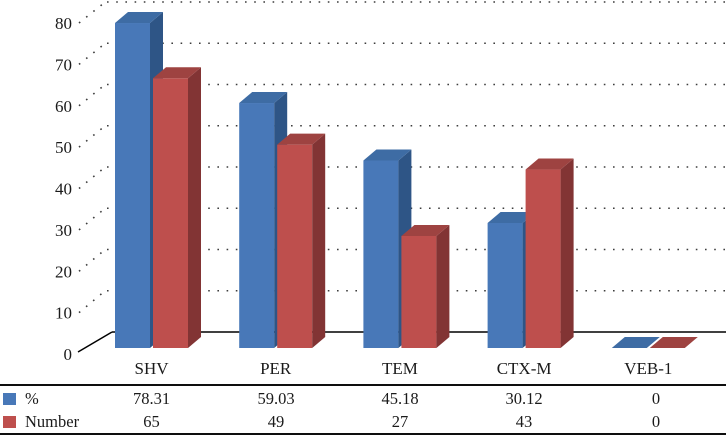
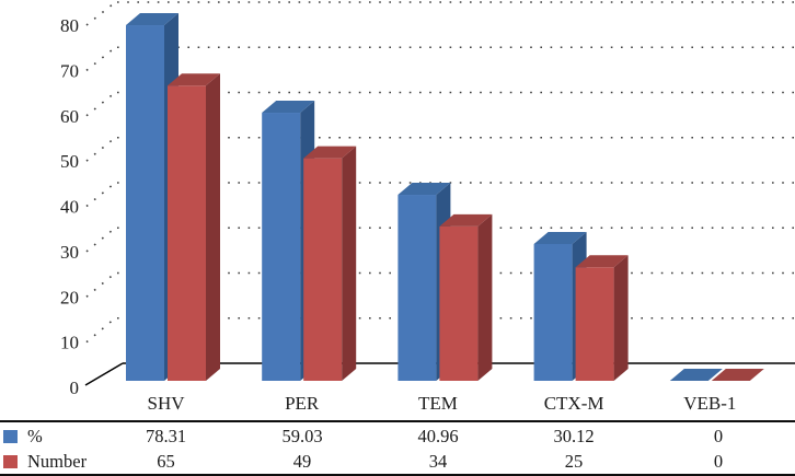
%/TEM: 45.18 -> 40.96
Number/TEM: 27 -> 34
Number/CTX-M: 43 -> 25
